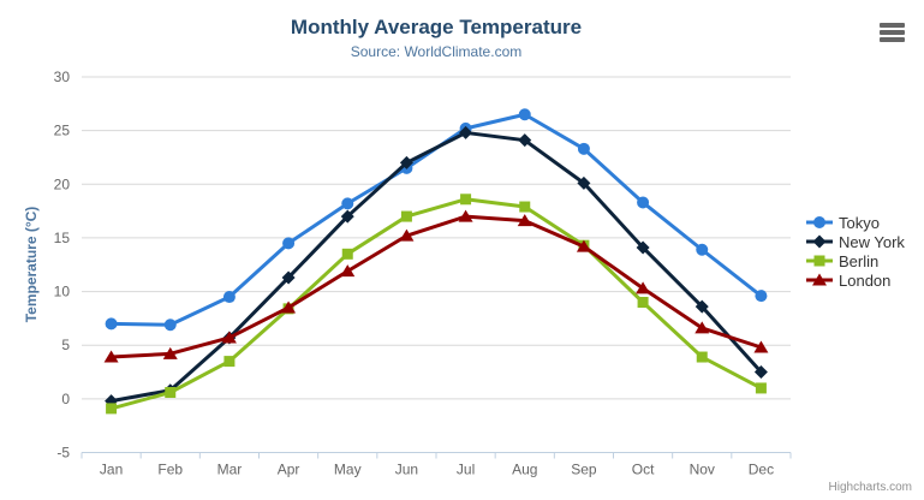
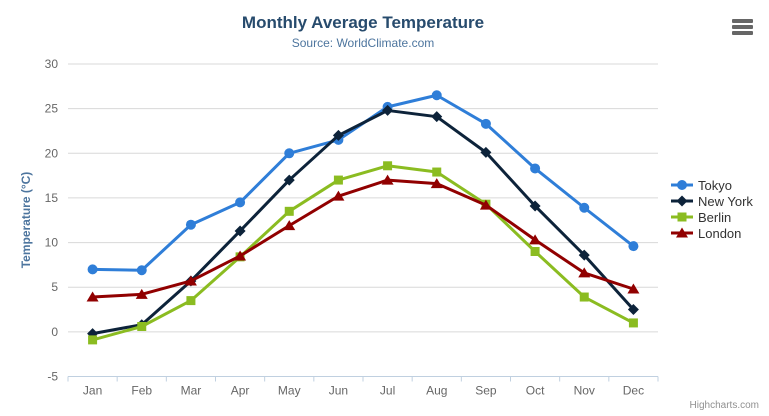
Tokyo/Mar: 10 -> 12
Tokyo/May: 18 -> 20
